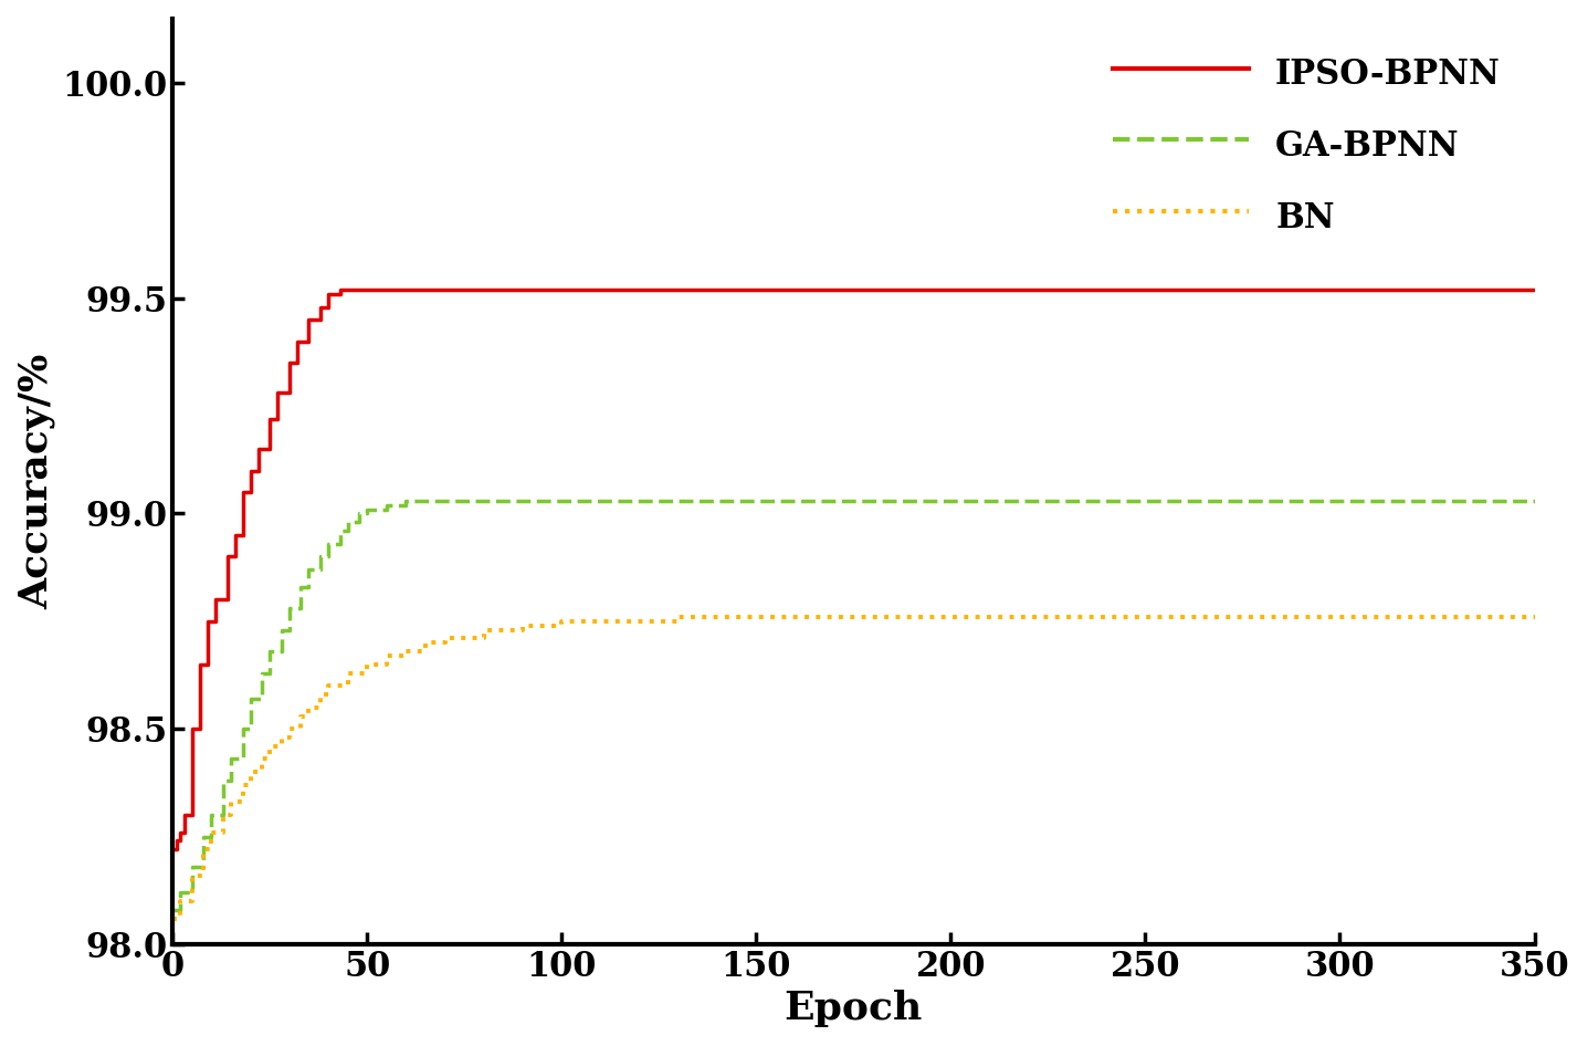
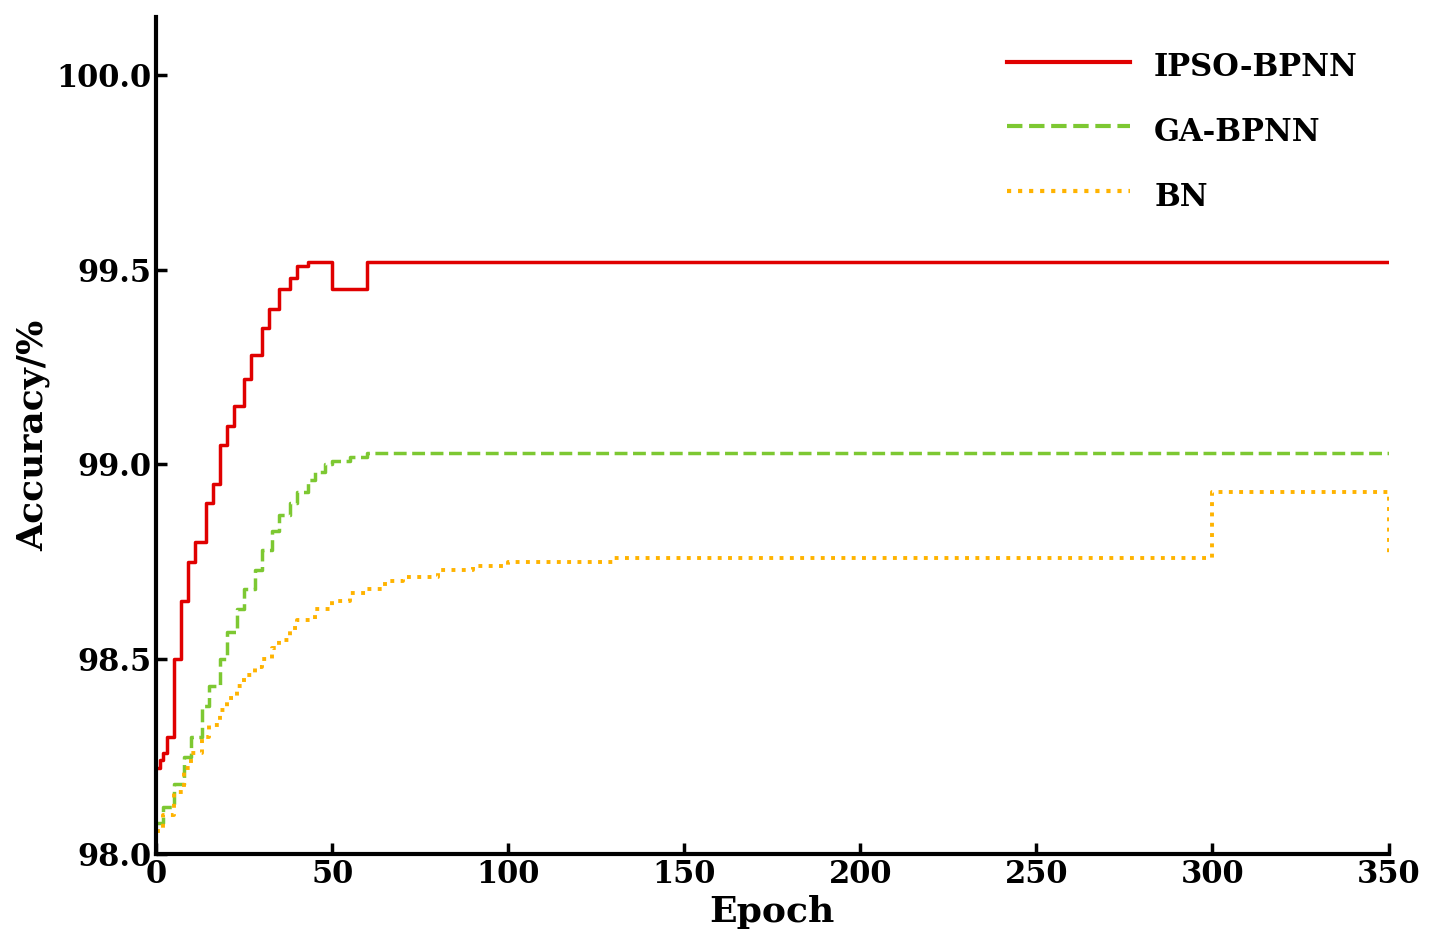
IPSO-BPNN/50: 99.52 -> 99.45
BN/300: 98.76 -> 98.93
